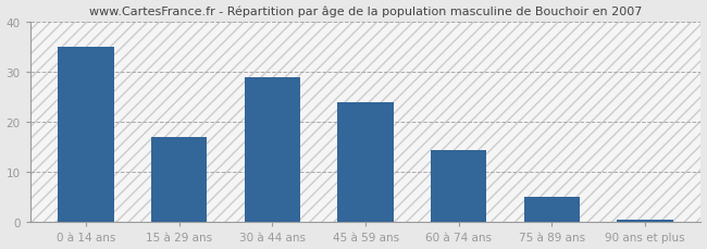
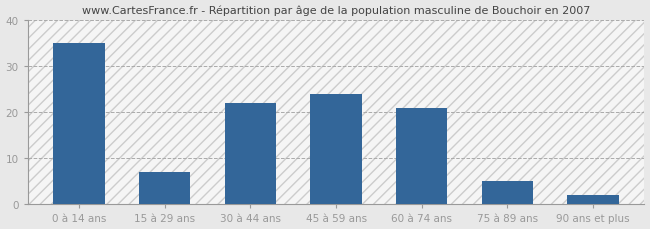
15 à 29 ans: 17.0 -> 7.0
30 à 44 ans: 29.0 -> 22.0
60 à 74 ans: 14.5 -> 21.0
90 ans et plus: 0.5 -> 2.0
